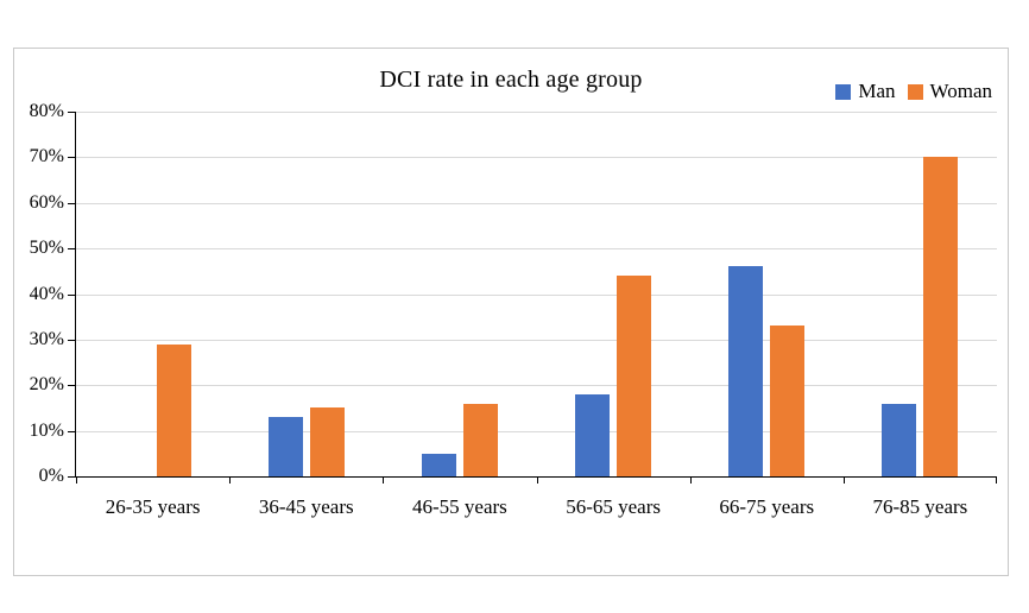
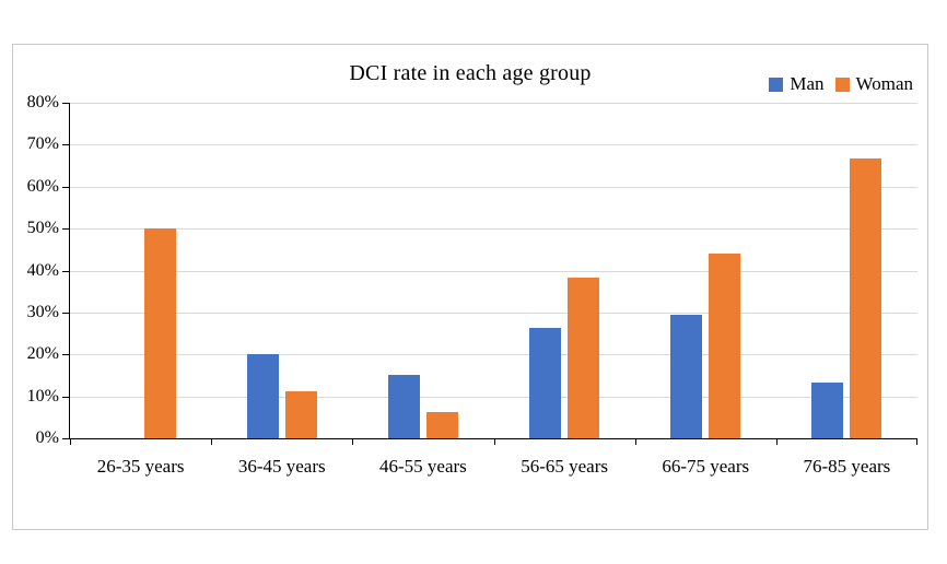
Woman/26-35 years: 29% -> 50%
Man/36-45 years: 13% -> 20%
Woman/36-45 years: 15% -> 11%
Man/46-55 years: 5% -> 15%
Woman/46-55 years: 16% -> 6%
Man/56-65 years: 18% -> 26%
Woman/56-65 years: 44% -> 38%
Man/66-75 years: 46% -> 29%
Woman/66-75 years: 33% -> 44%
Man/76-85 years: 16% -> 13%
Woman/76-85 years: 70% -> 67%
